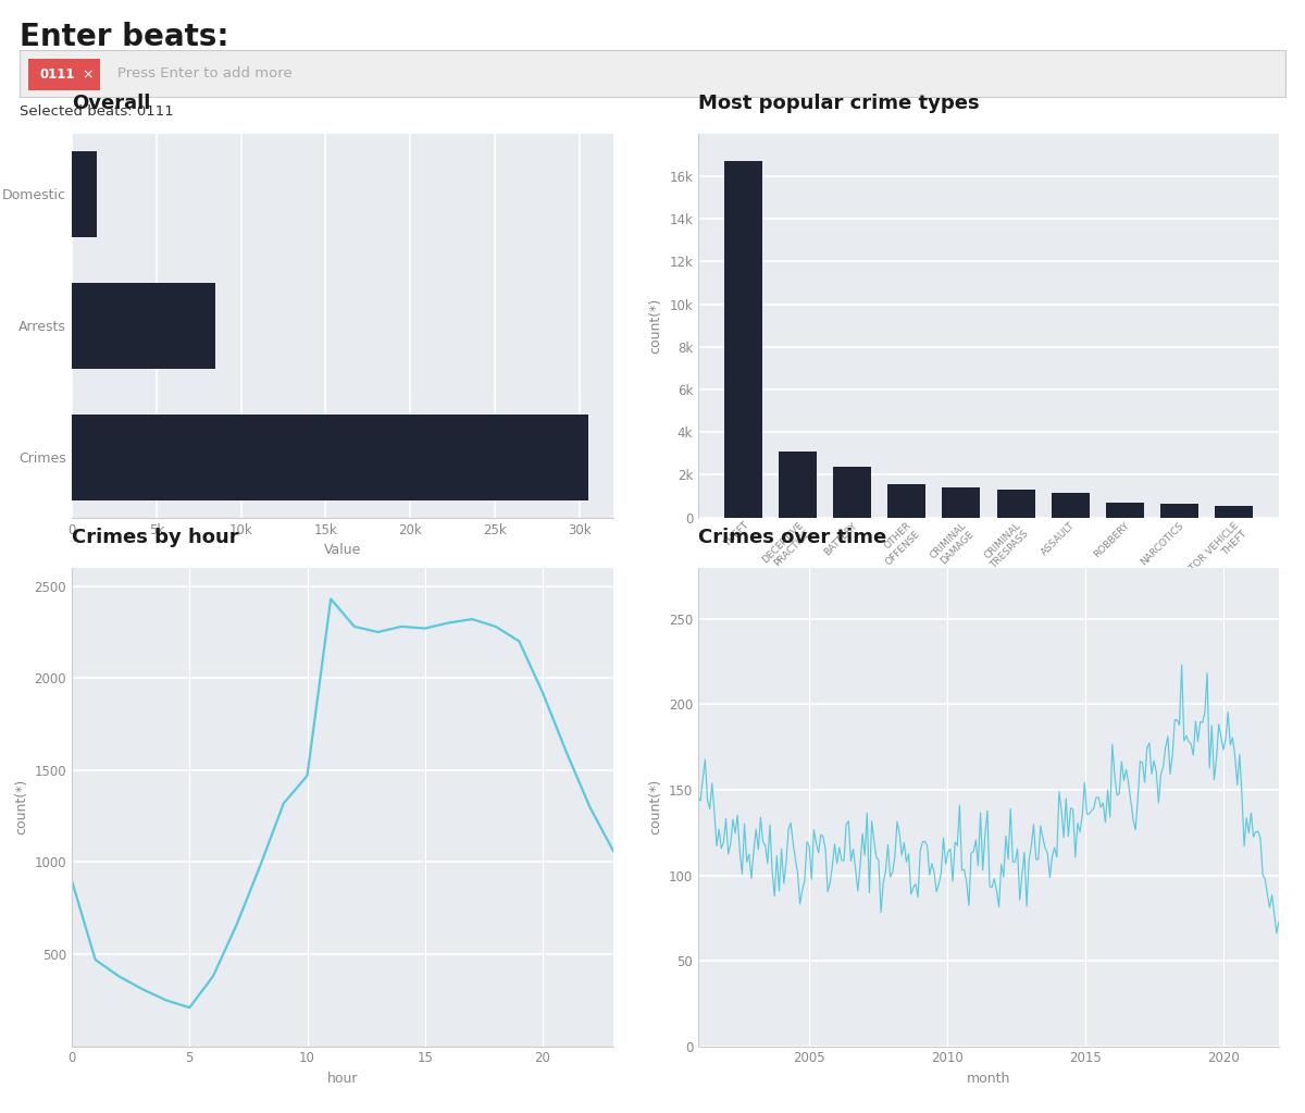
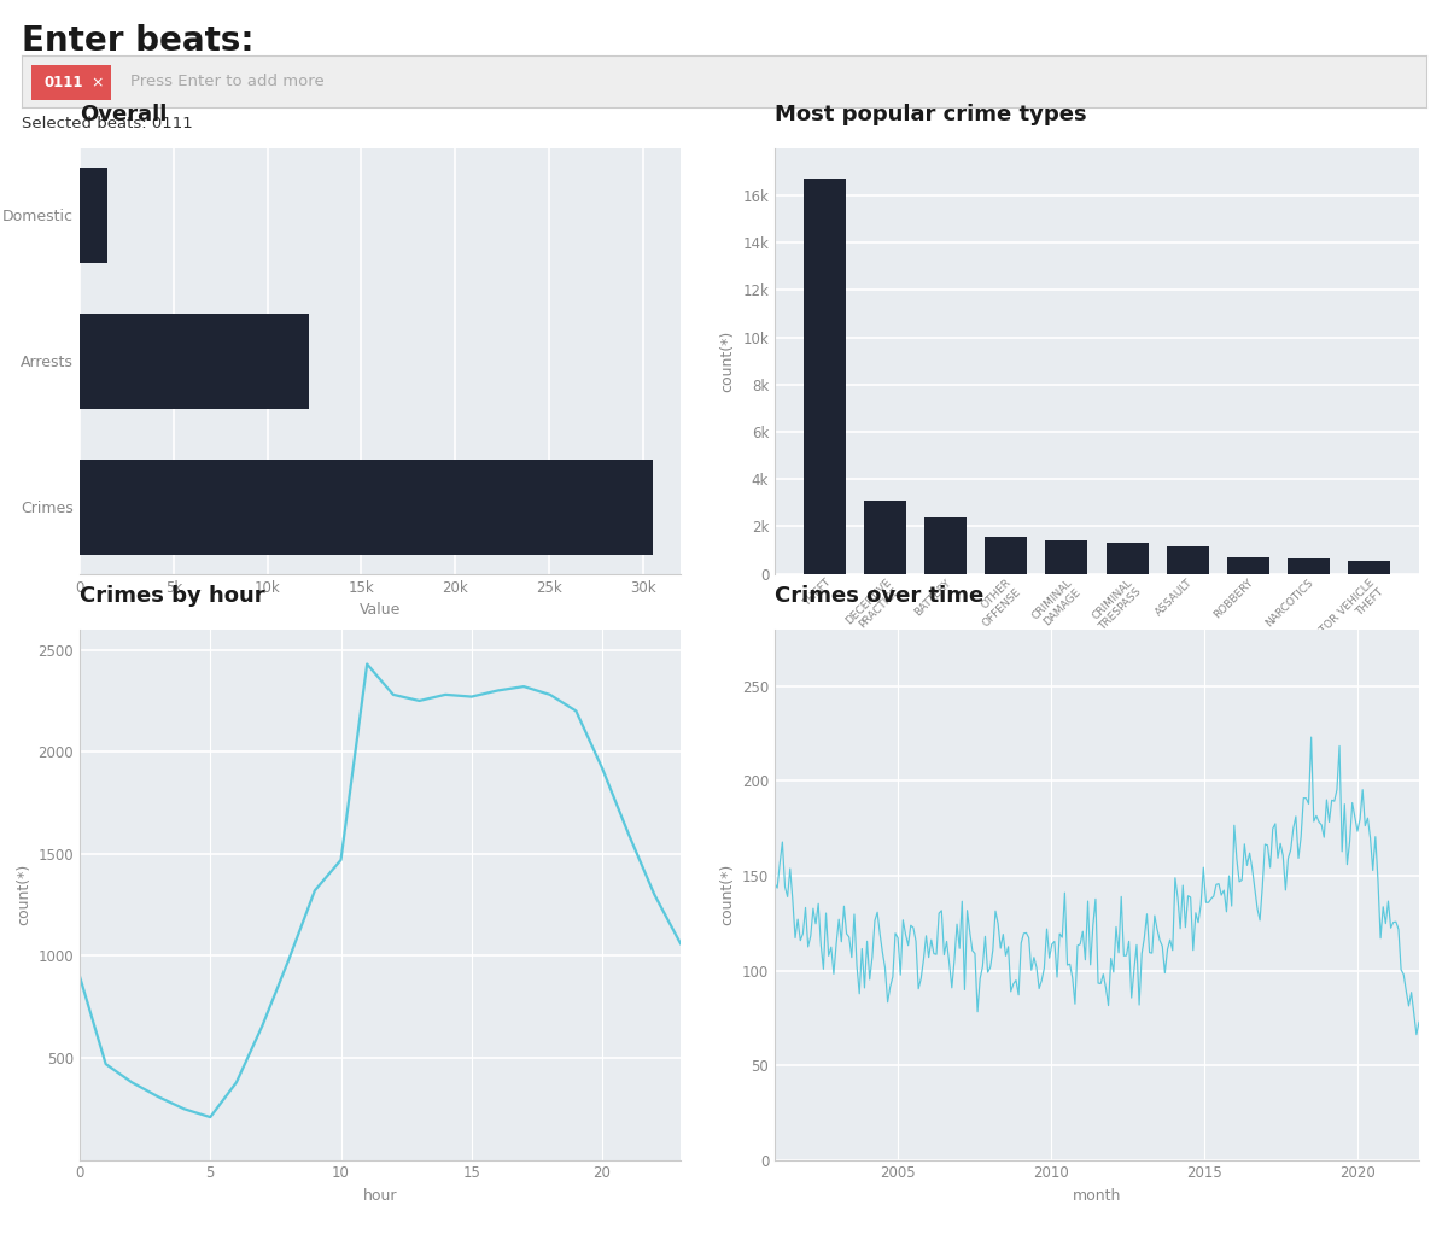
Arrests: 8.5k -> 12.2k
